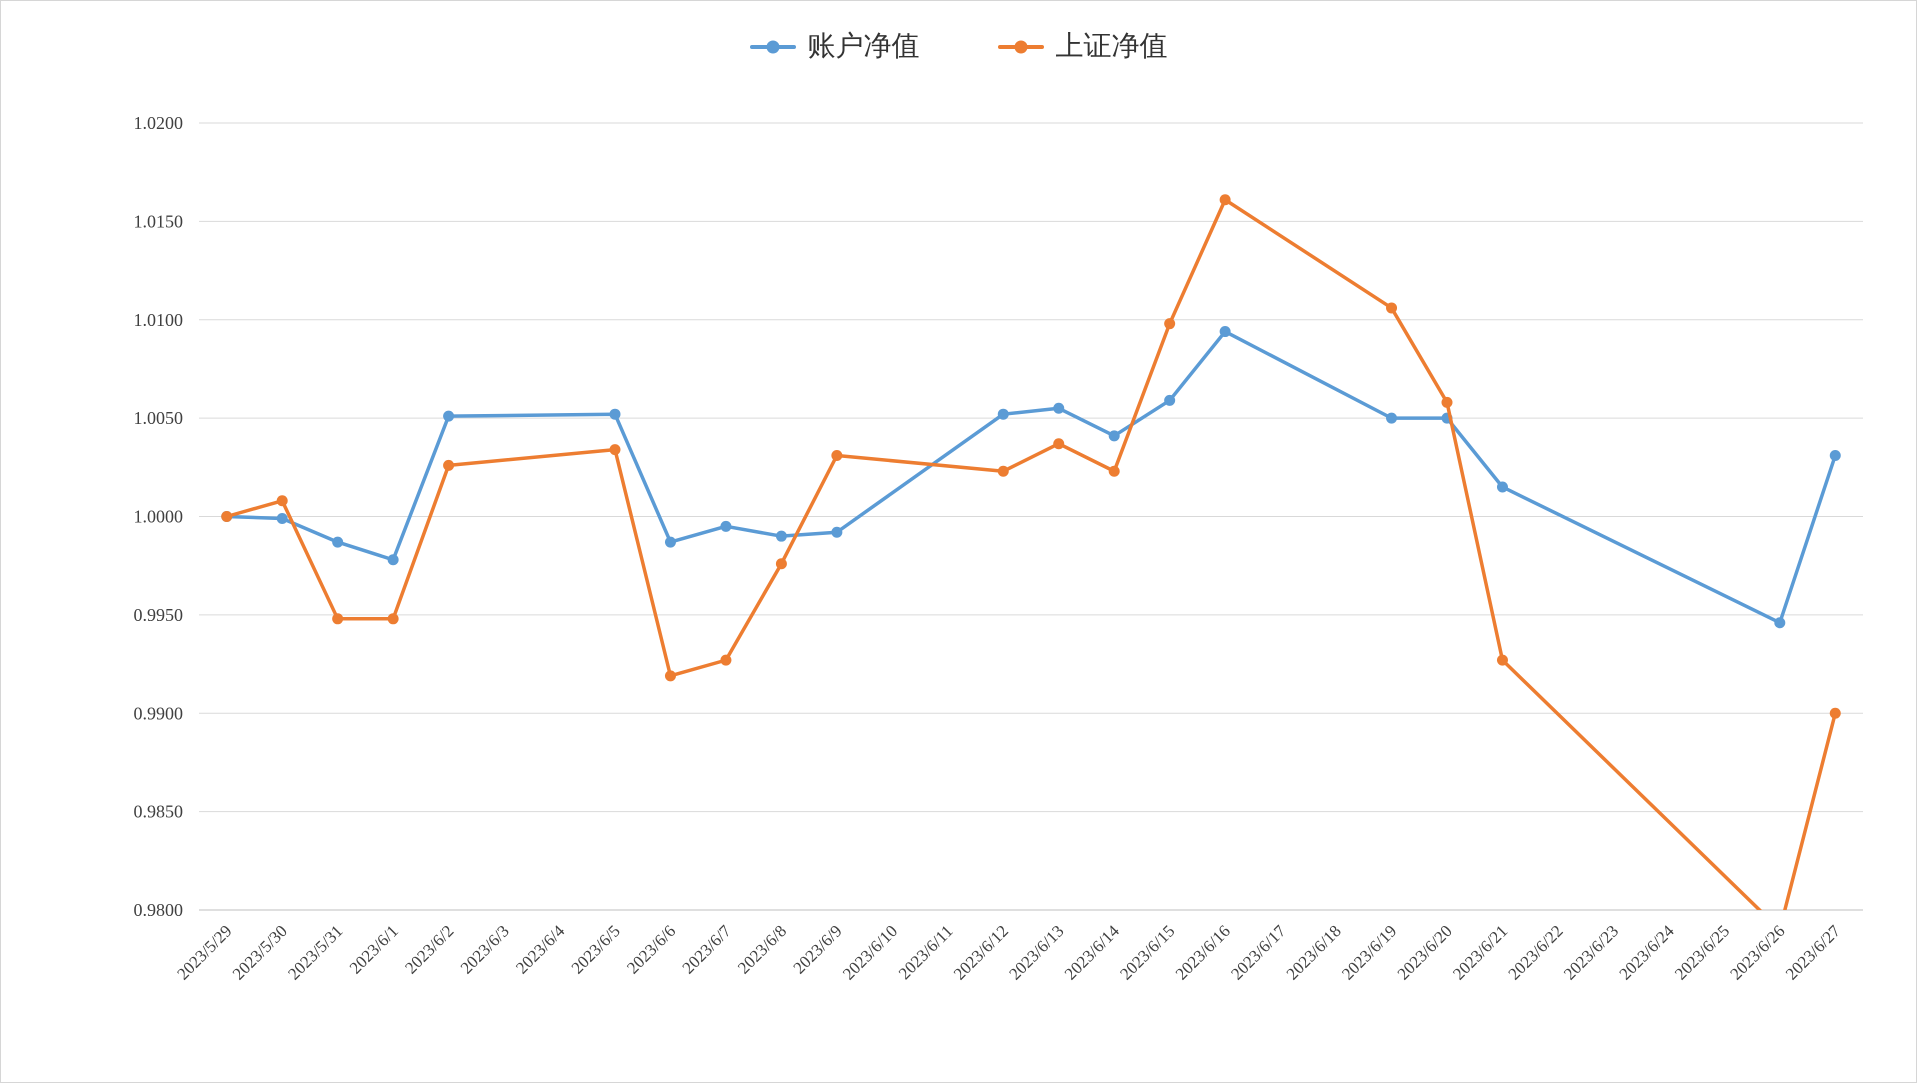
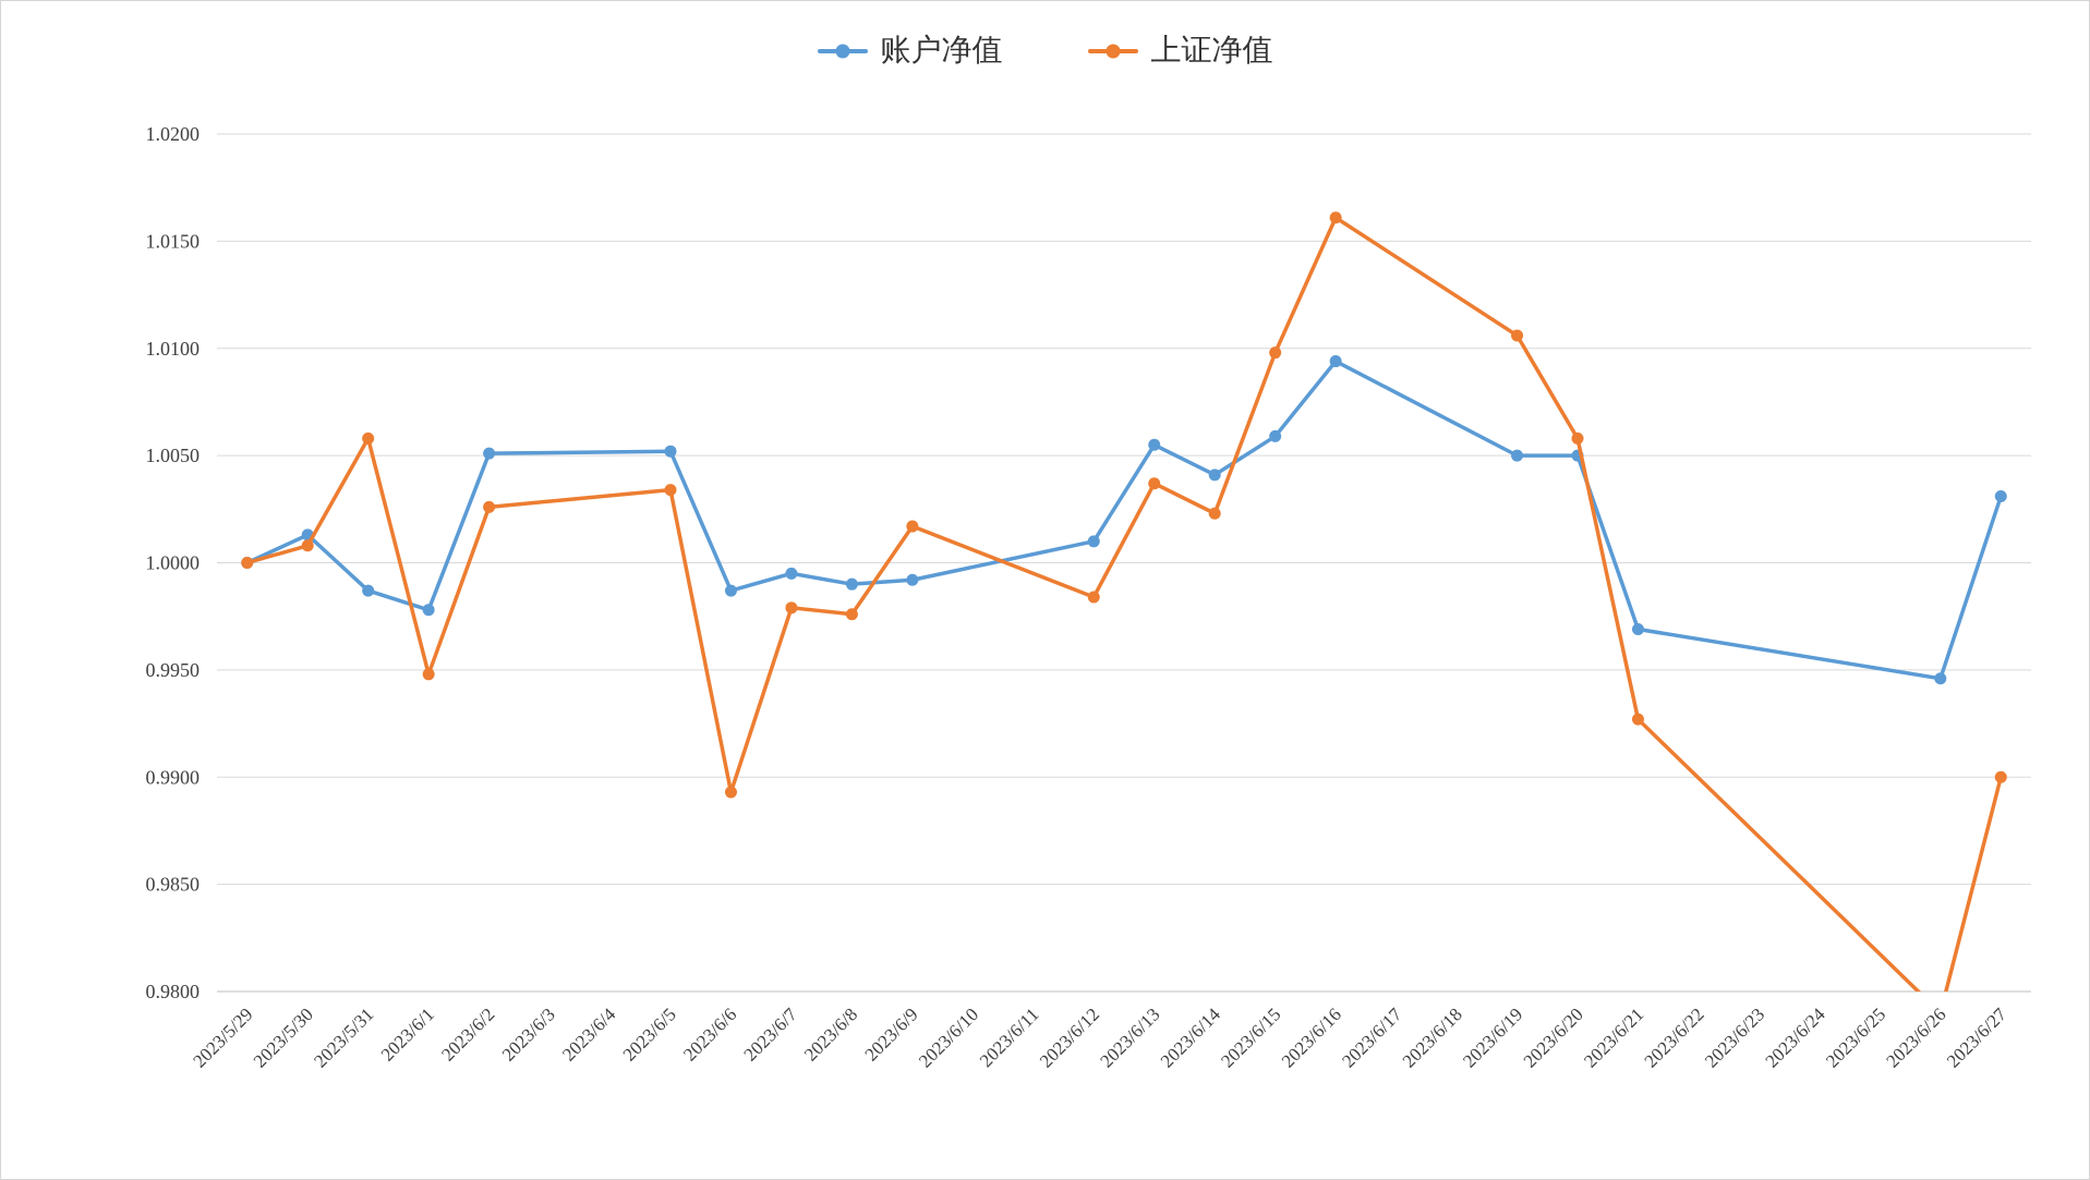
账户净值/2023/5/30: 0.9999 -> 1.0013
上证净值/2023/5/31: 0.9948 -> 1.0058
上证净值/2023/6/6: 0.9919 -> 0.9893
上证净值/2023/6/7: 0.9927 -> 0.9979
上证净值/2023/6/9: 1.0031 -> 1.0017
账户净值/2023/6/12: 1.0052 -> 1.0010
上证净值/2023/6/12: 1.0023 -> 0.9984
账户净值/2023/6/21: 1.0015 -> 0.9969
